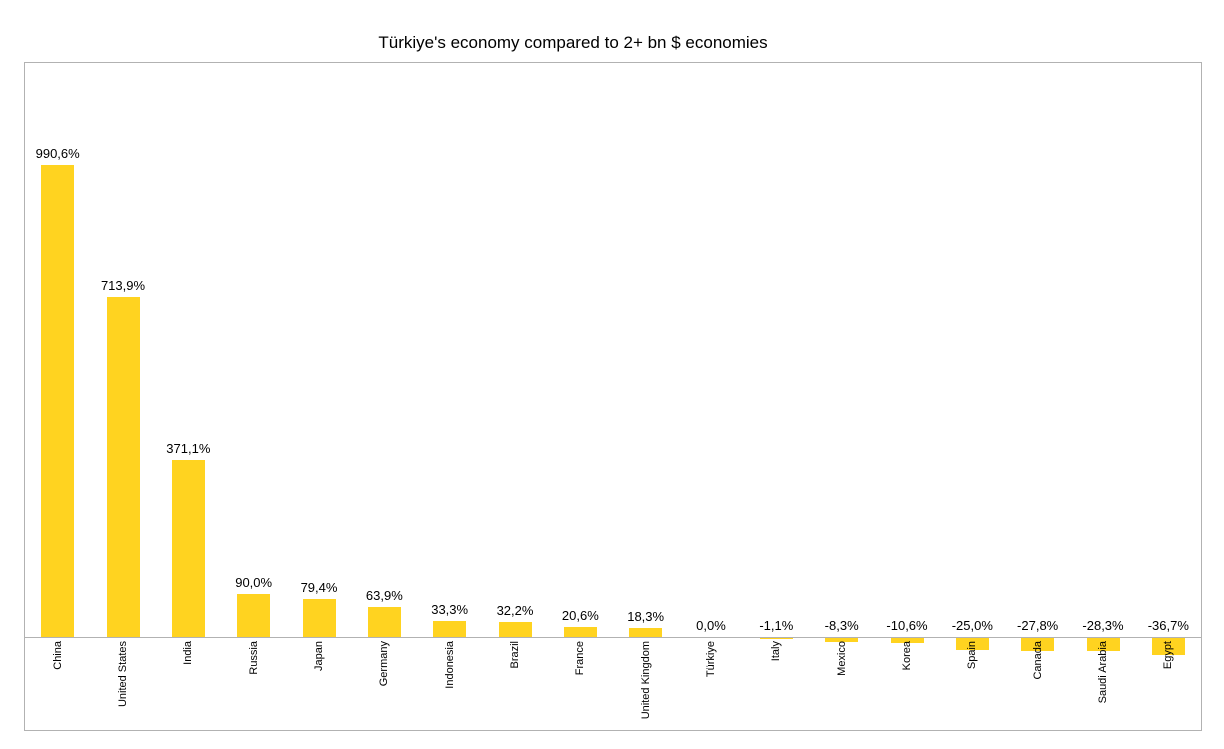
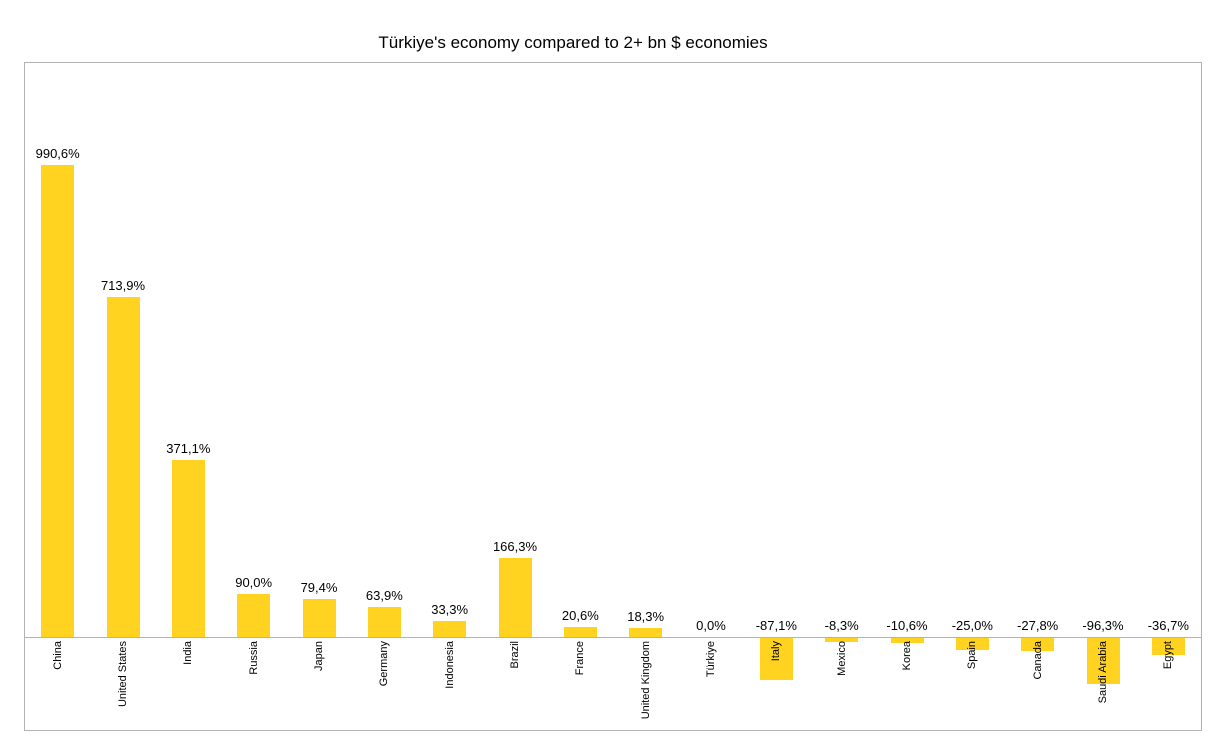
Brazil: 32,2% -> 166,3%
Italy: -1,1% -> -87,1%
Saudi Arabia: -28,3% -> -96,3%
